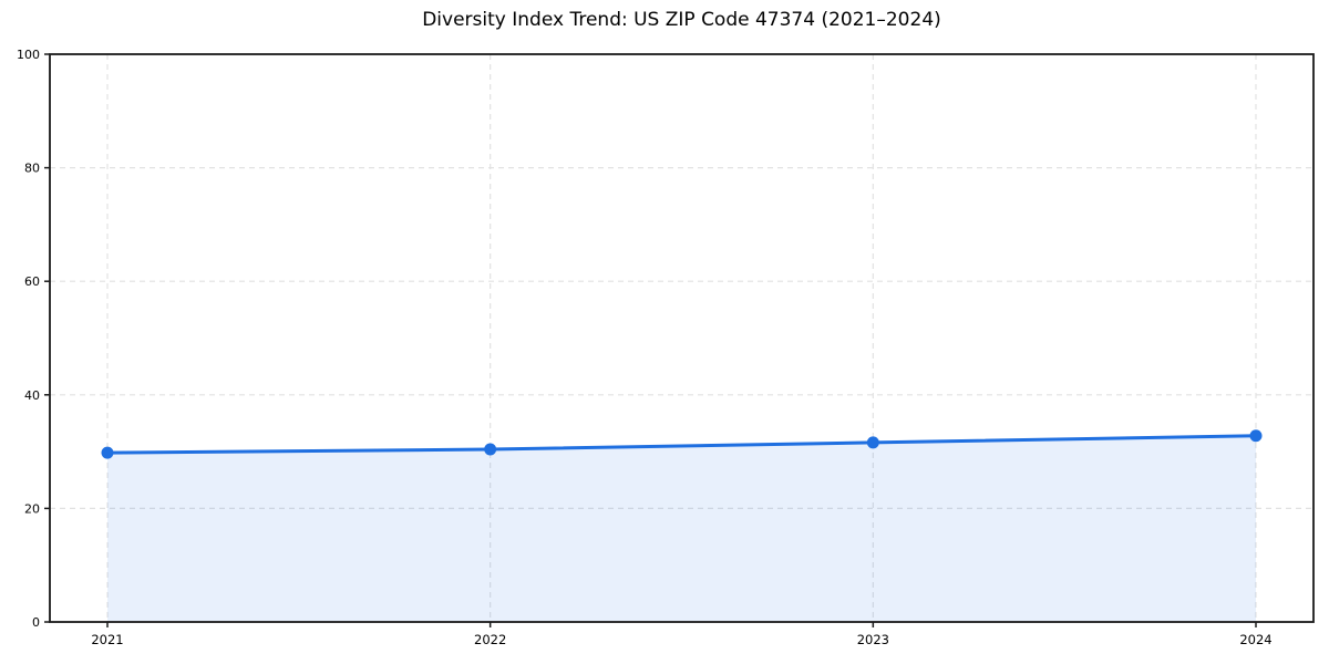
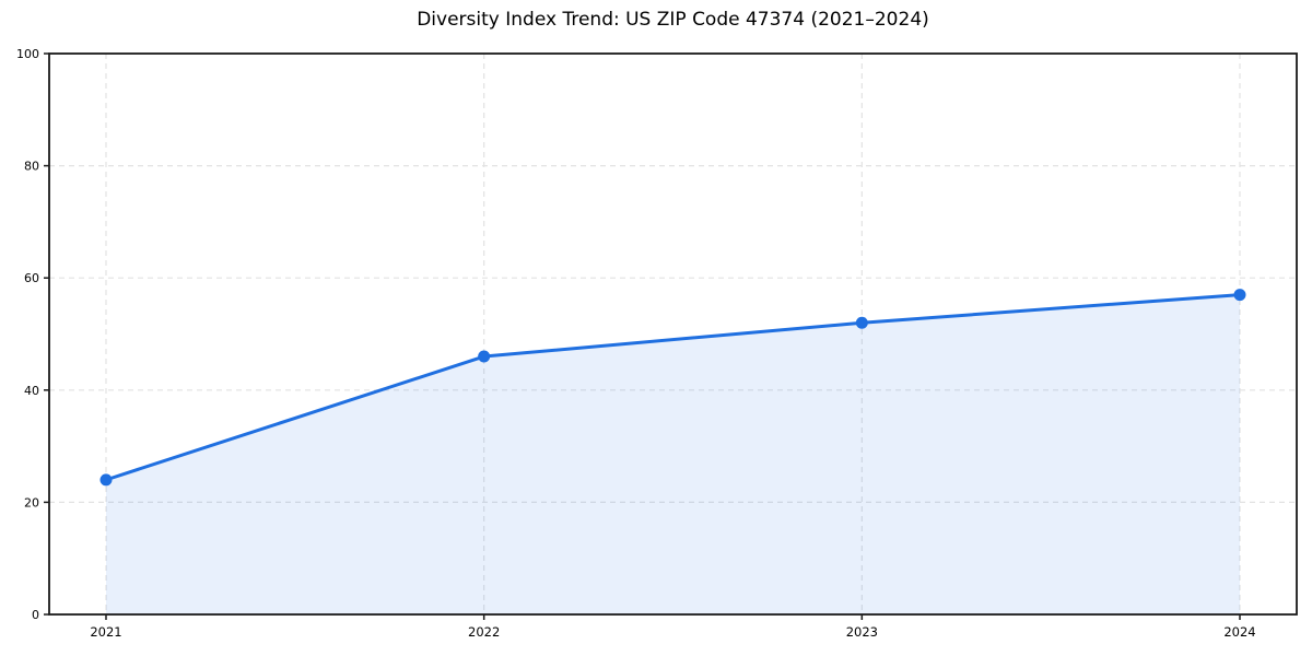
2021: 30 -> 24
2022: 30 -> 46
2023: 32 -> 52
2024: 33 -> 57
